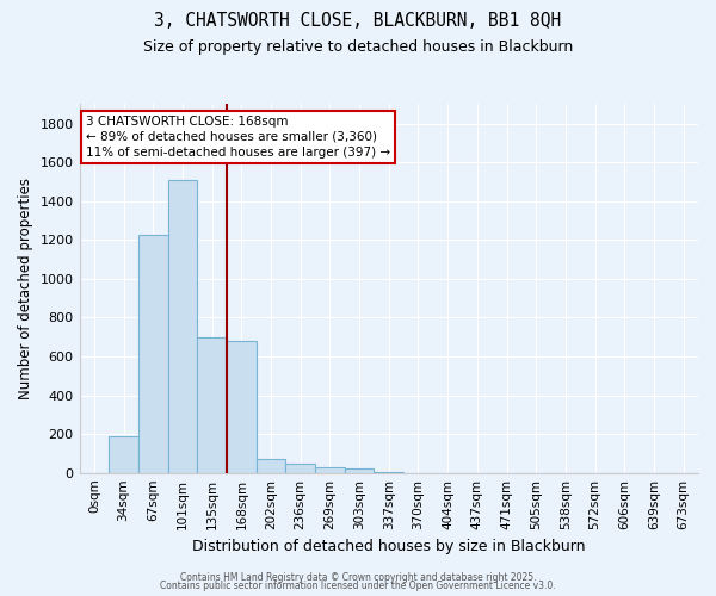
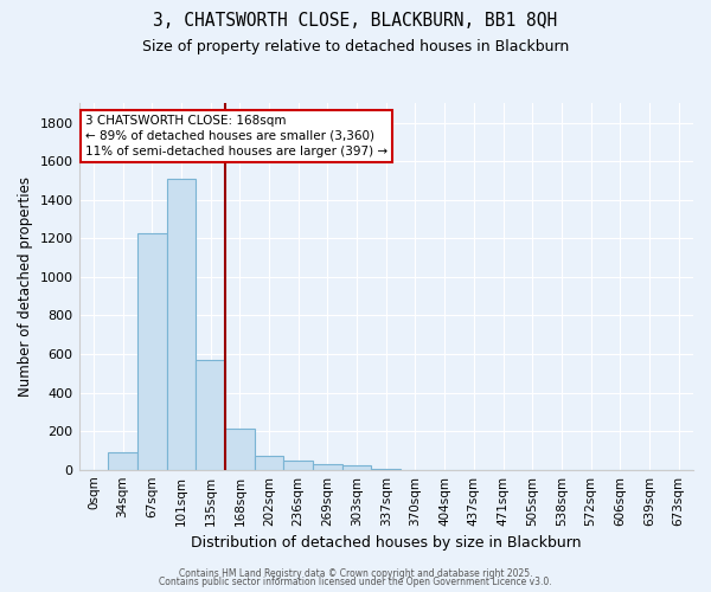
34sqm: 190 -> 90
135sqm: 700 -> 570
168sqm: 680 -> 220
